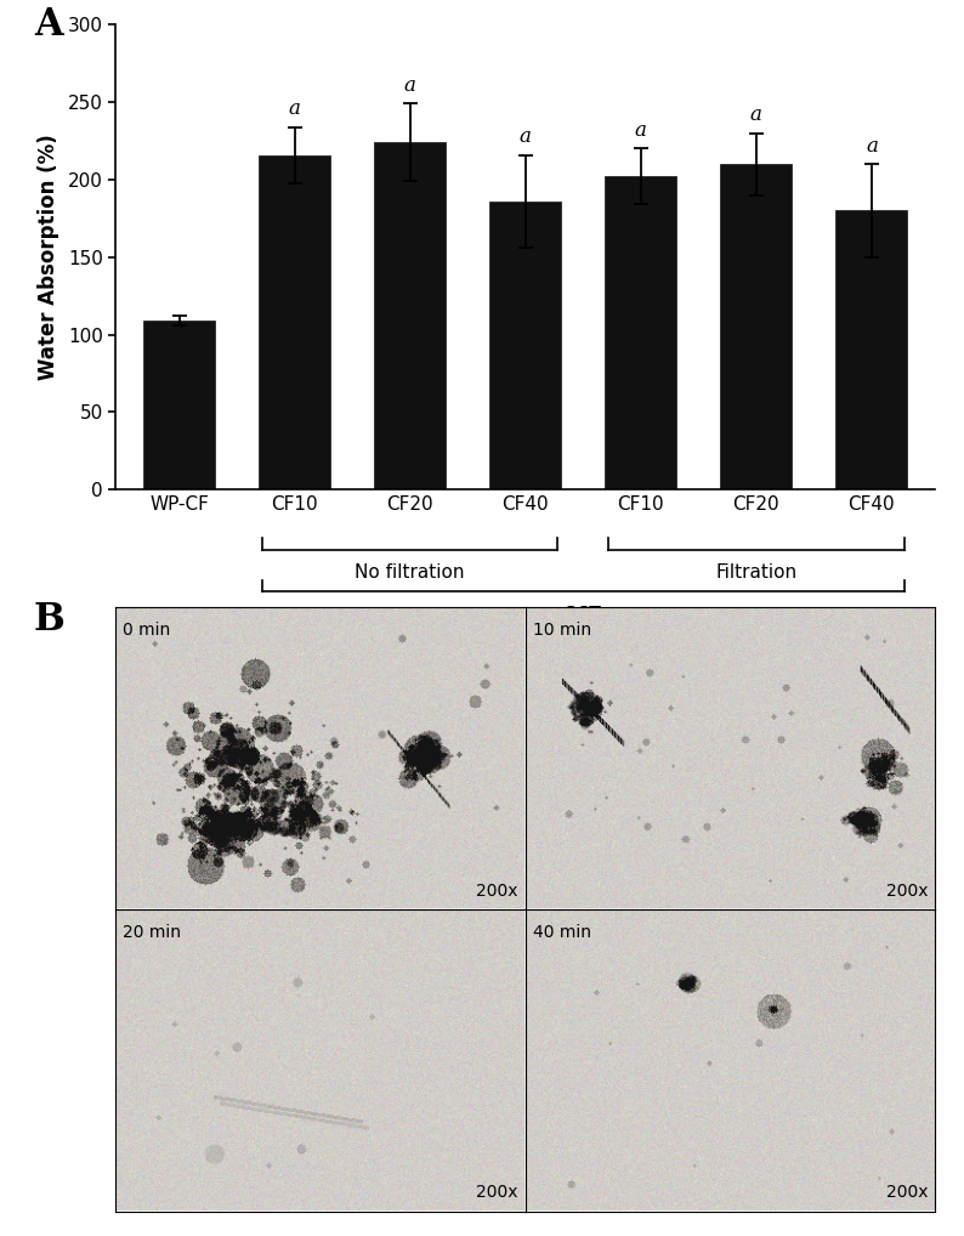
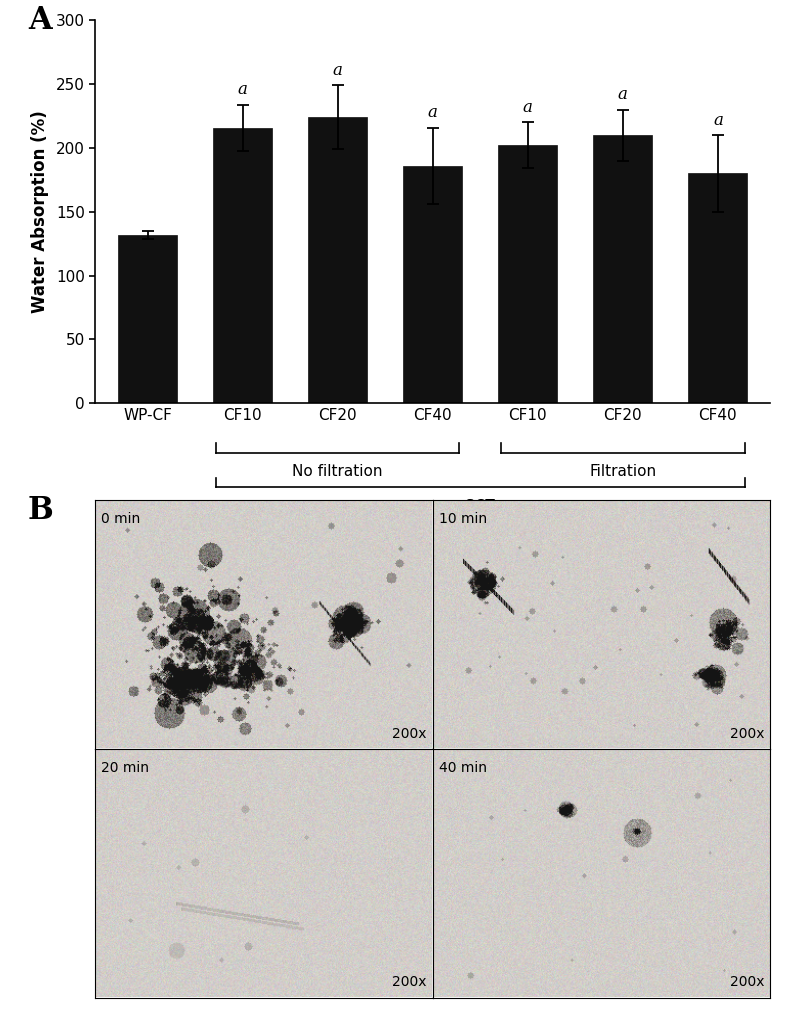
WP-CF: 109 -> 132
